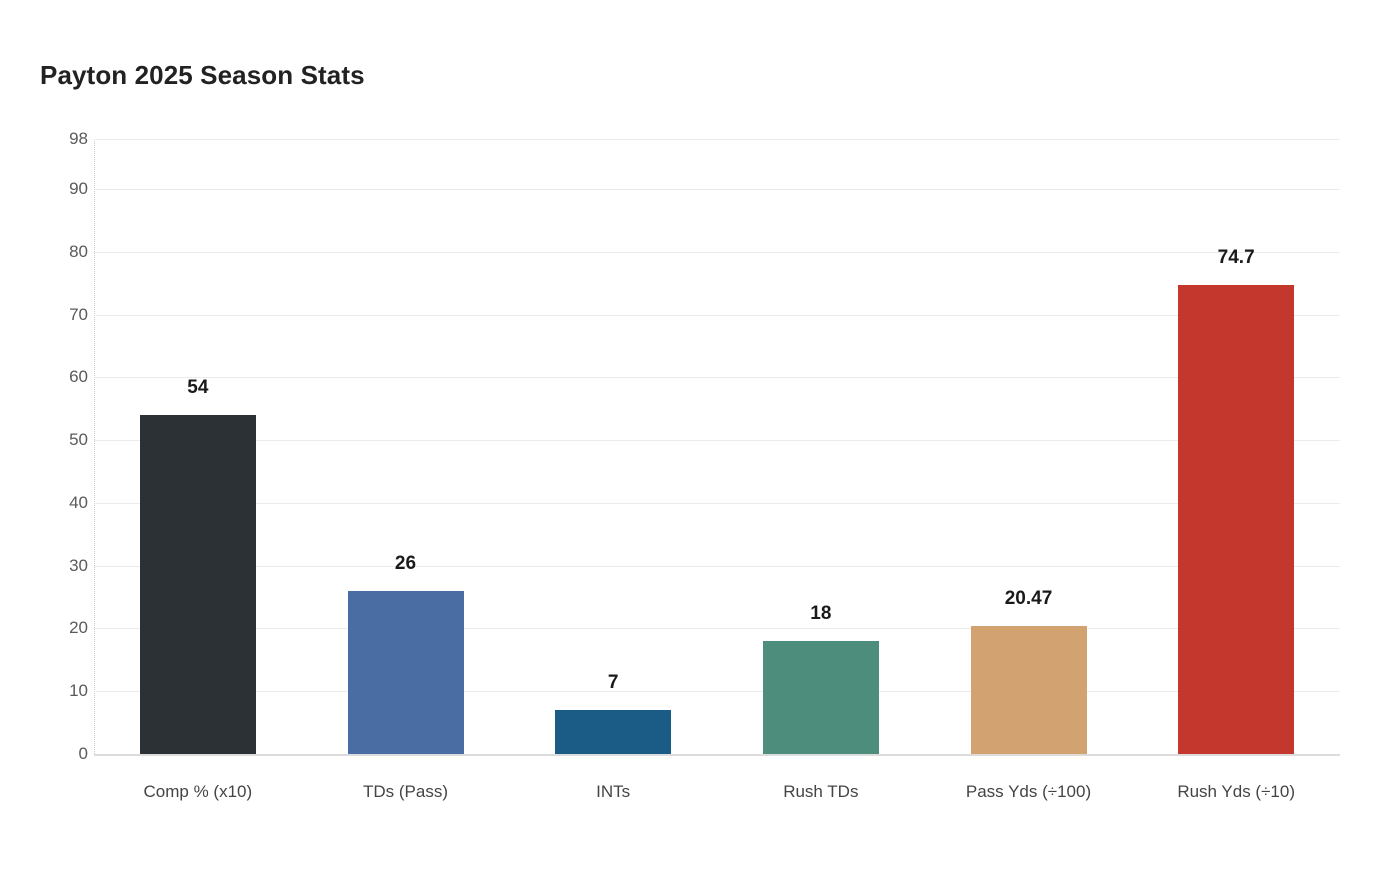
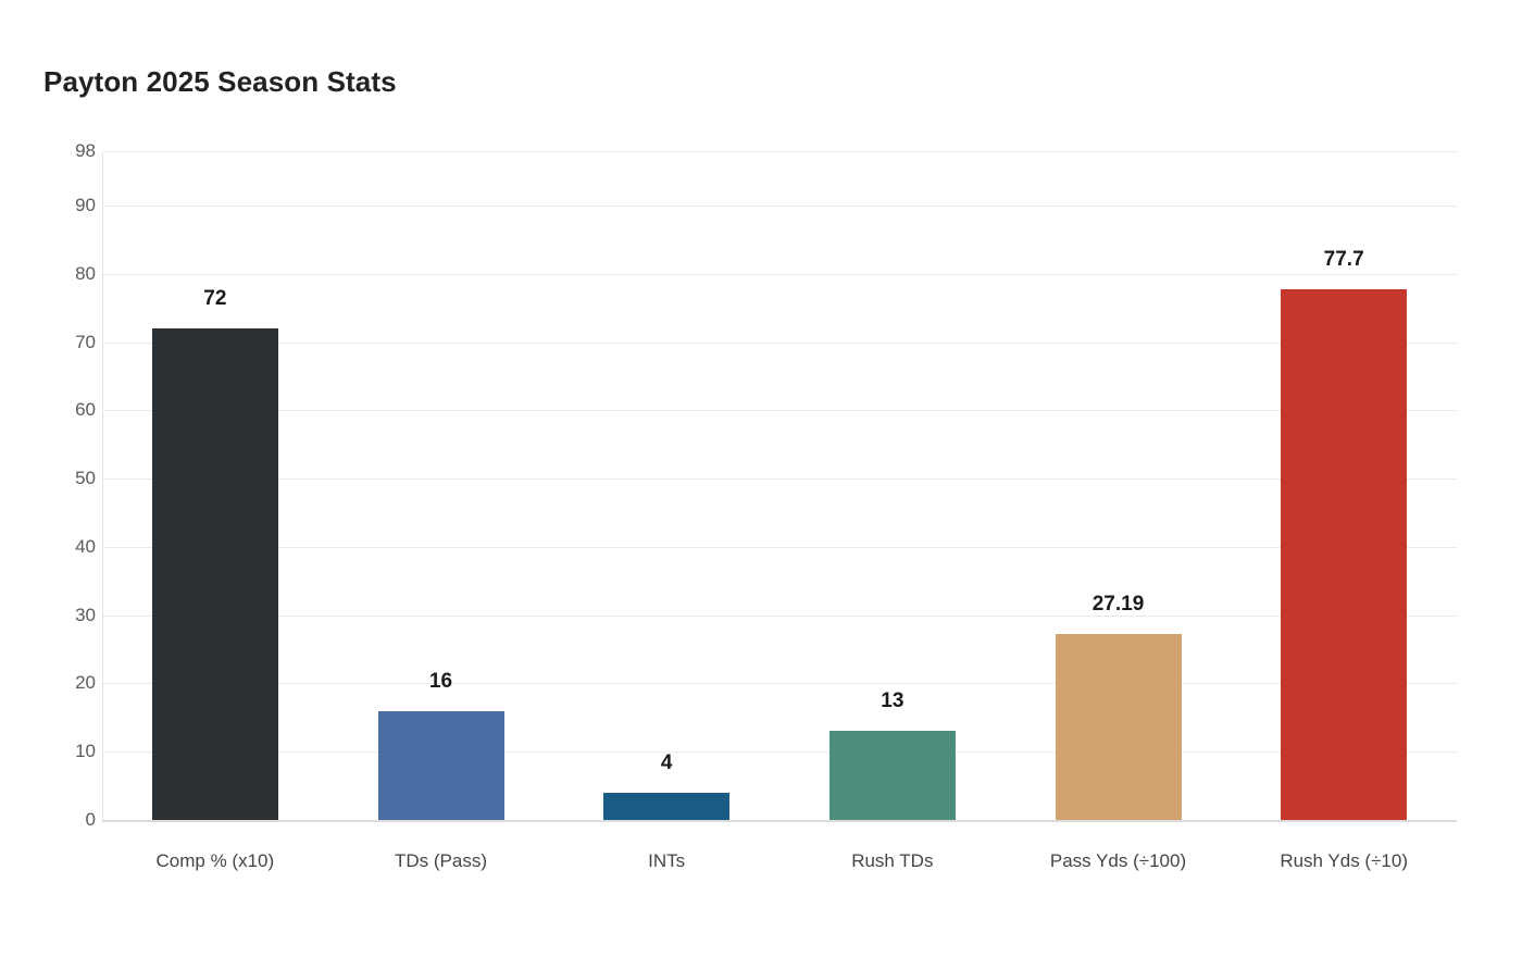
Comp % (x10): 54 -> 72
TDs (Pass): 26 -> 16
INTs: 7 -> 4
Rush TDs: 18 -> 13
Pass Yds (÷100): 20.47 -> 27.19
Rush Yds (÷10): 74.7 -> 77.7
